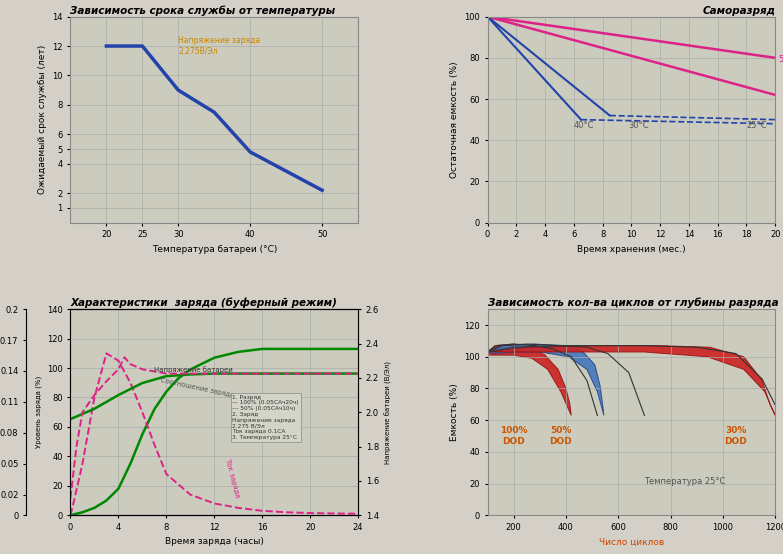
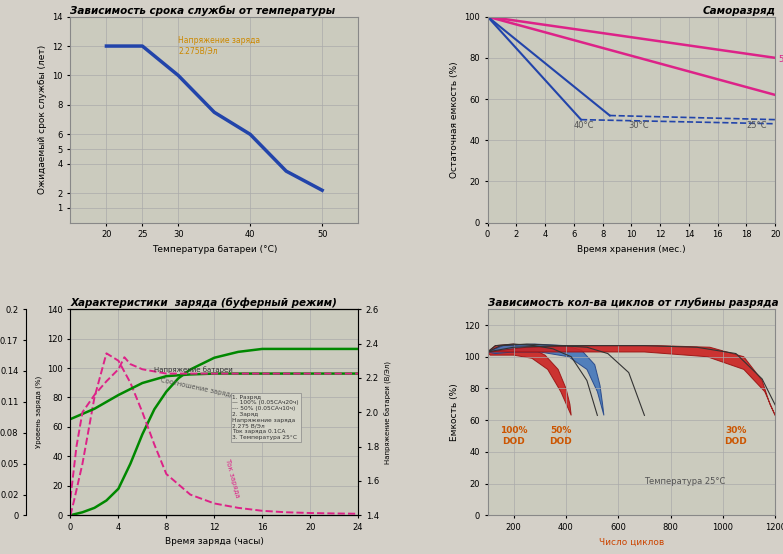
Зависимость срока службы от температуры/30: 9.0 -> 10.0
Зависимость срока службы от температуры/40: 4.8 -> 6.0
